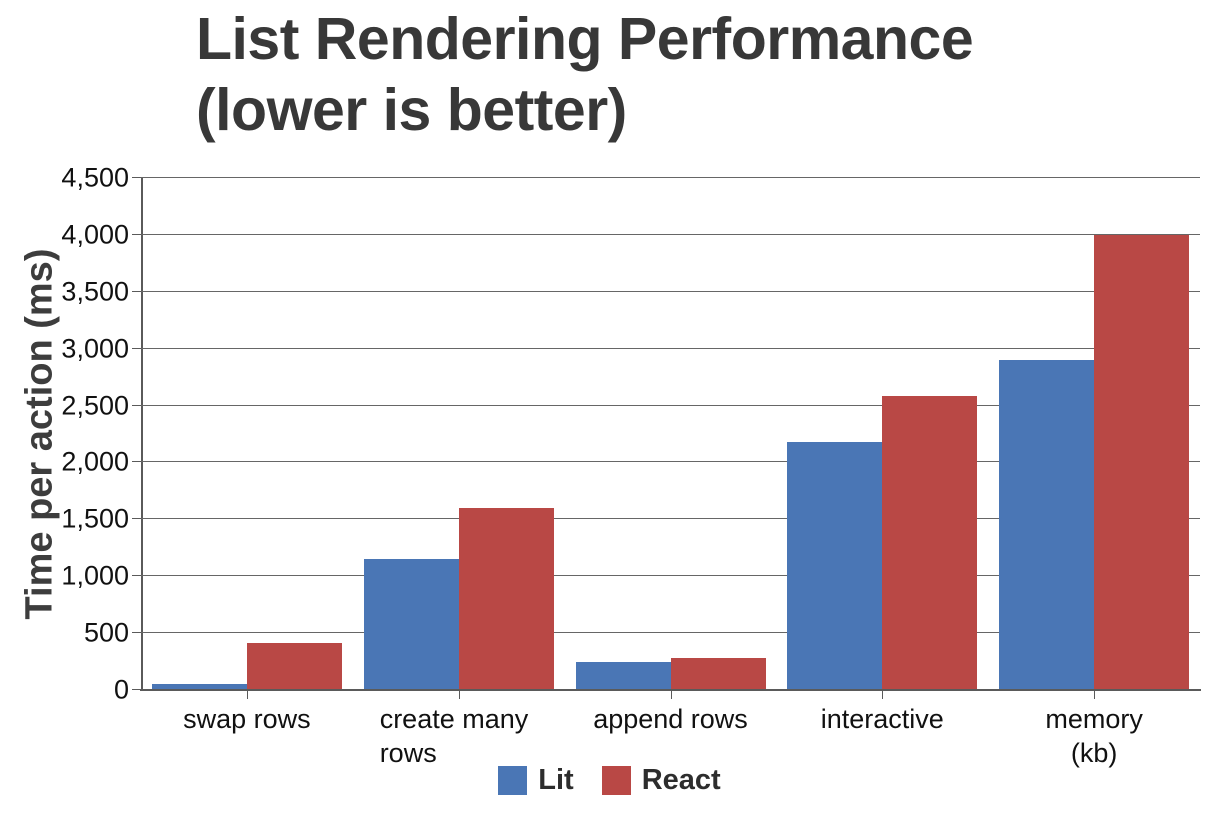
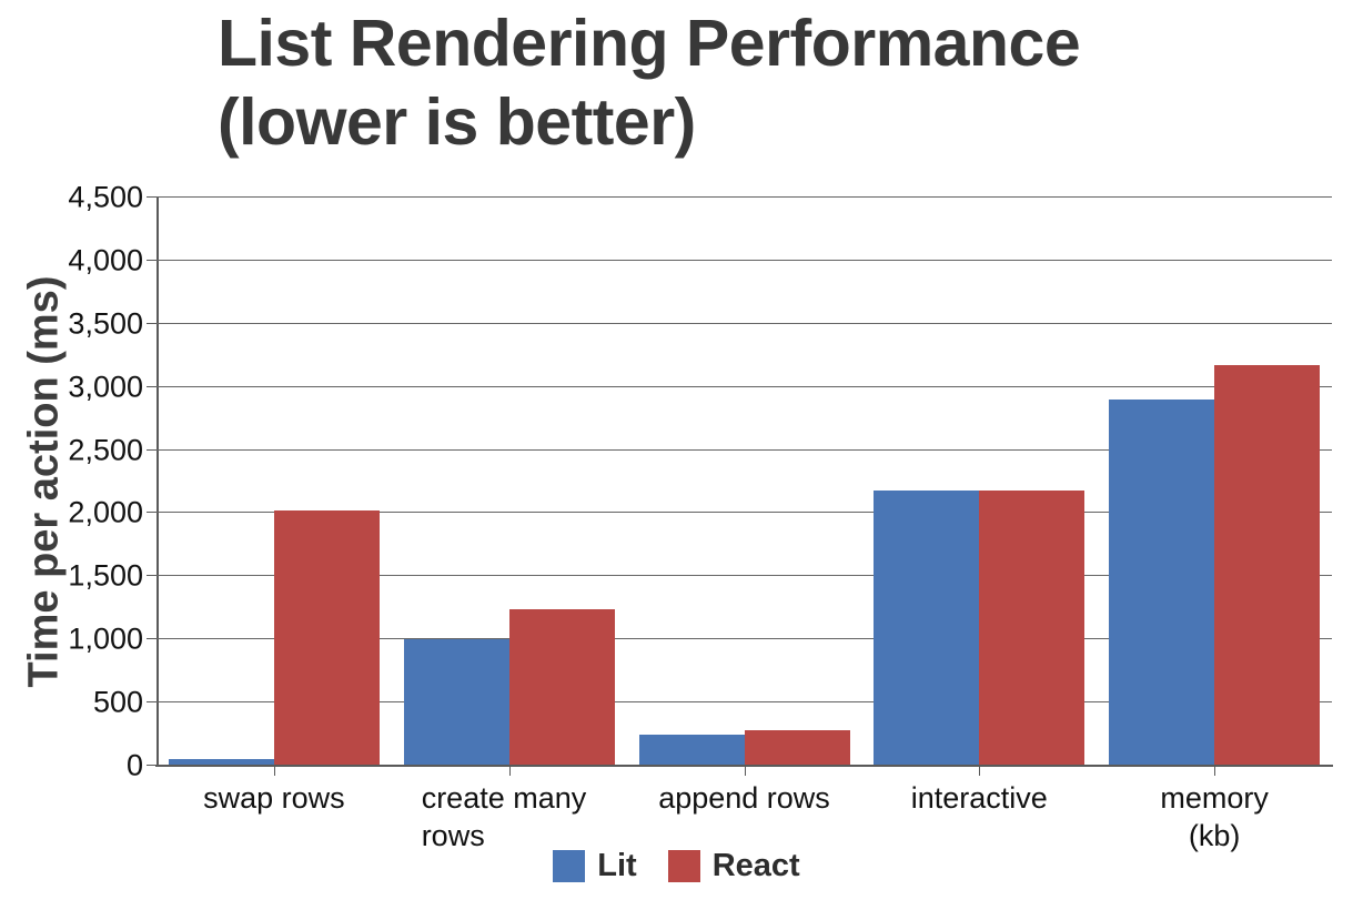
React/swap rows: 420 -> 2020
Lit/create many rows: 1150 -> 1000
React/create many rows: 1600 -> 1240
React/interactive: 2580 -> 2180
React/memory (kb): 4000 -> 3170
